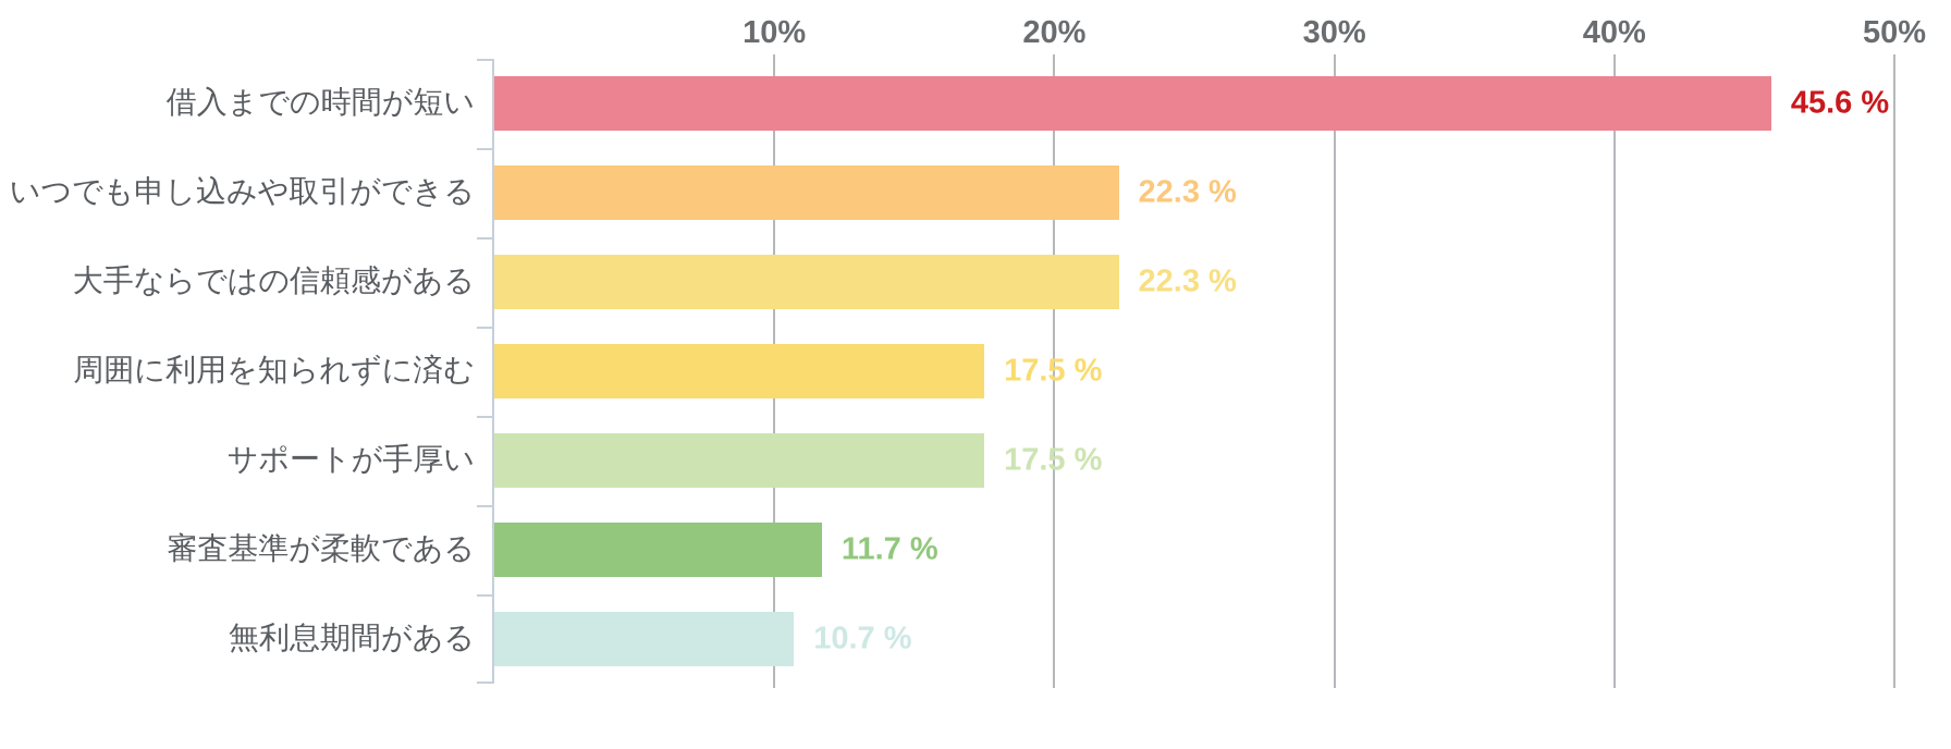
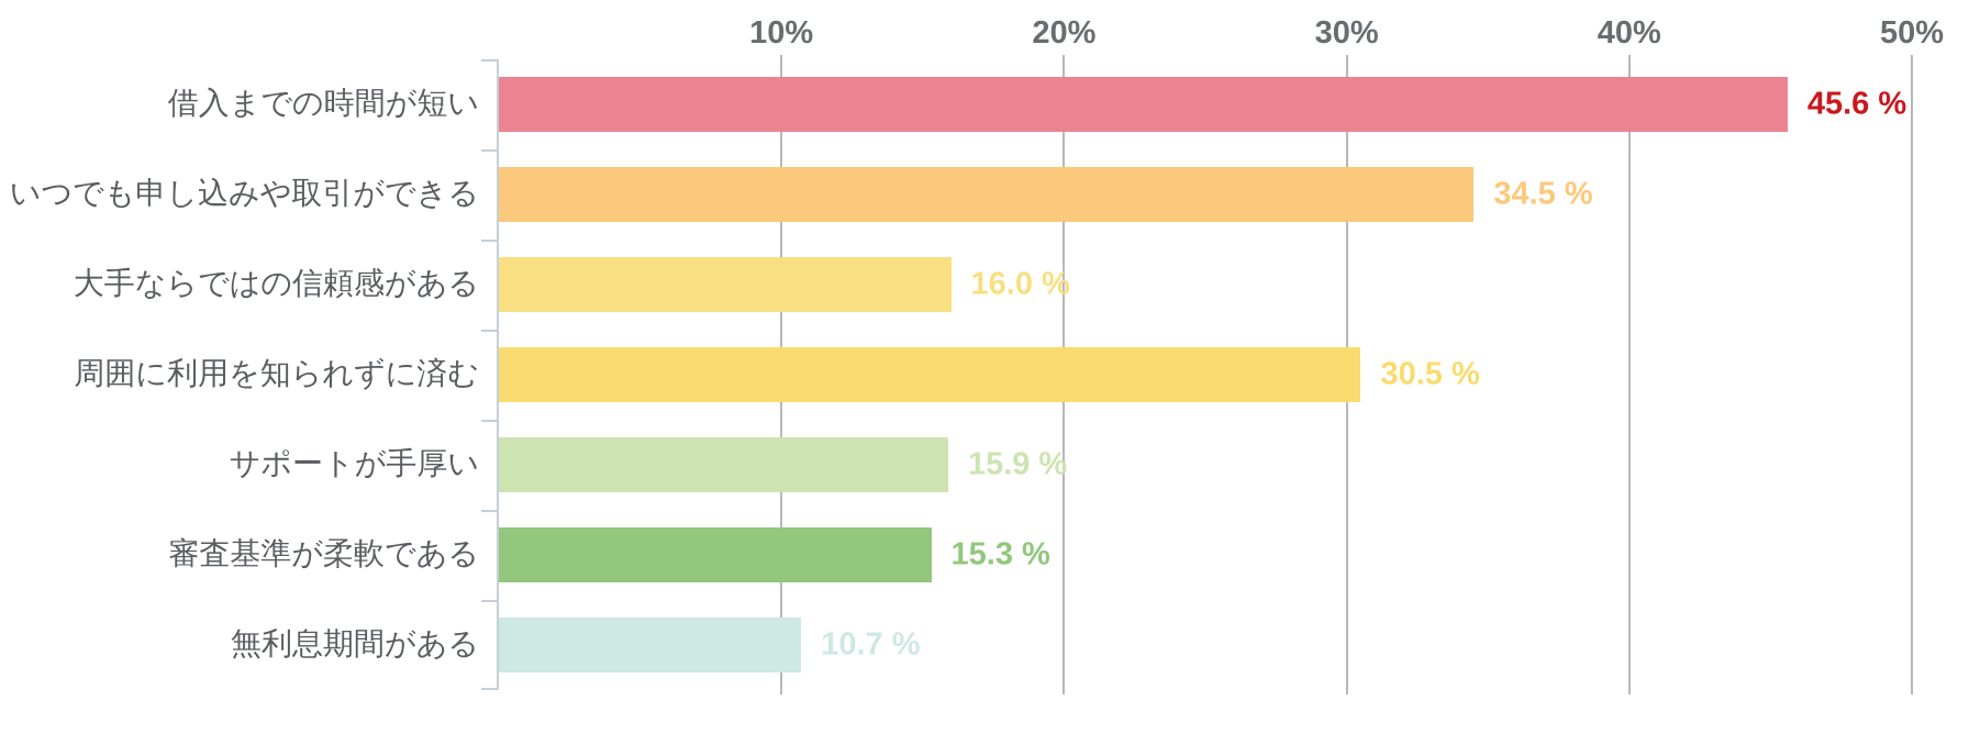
いつでも申し込みや取引ができる: 22.3 -> 34.5
大手ならではの信頼感がある: 22.3 -> 16.0
周囲に利用を知られずに済む: 17.5 -> 30.5
サポートが手厚い: 17.5 -> 15.9
審査基準が柔軟である: 11.7 -> 15.3
